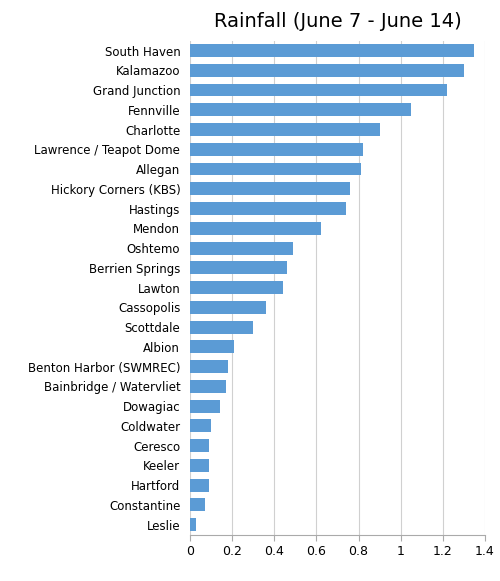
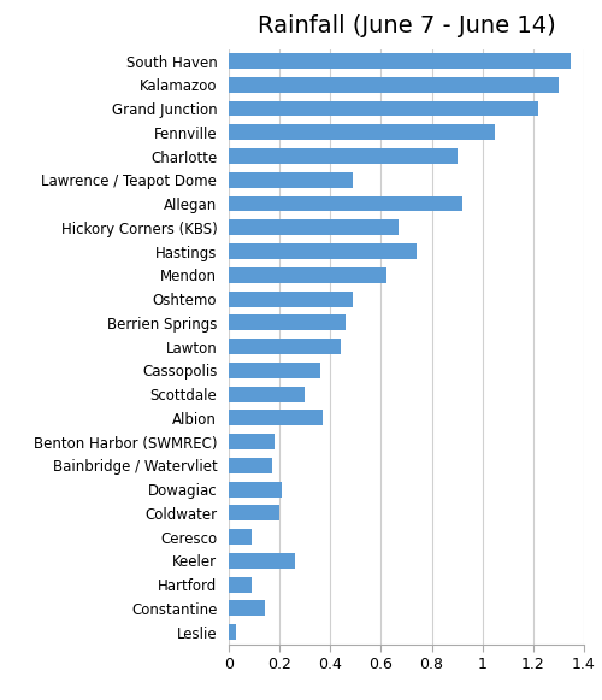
Lawrence / Teapot Dome: 0.82 -> 0.49
Allegan: 0.81 -> 0.92
Hickory Corners (KBS): 0.76 -> 0.67
Albion: 0.21 -> 0.37
Dowagiac: 0.14 -> 0.21
Coldwater: 0.10 -> 0.20
Keeler: 0.09 -> 0.26
Constantine: 0.07 -> 0.14
